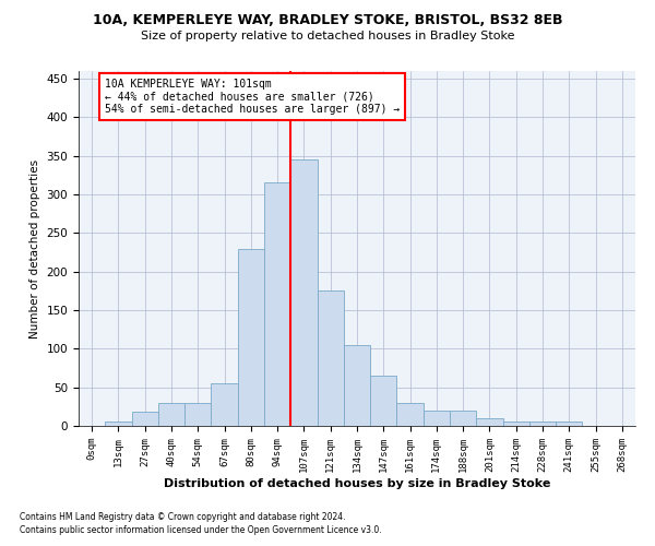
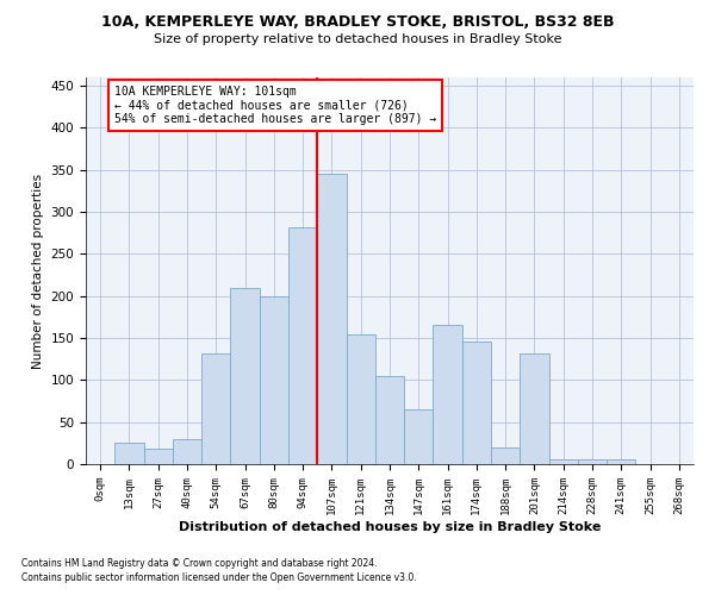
13sqm: 5 -> 26
54sqm: 30 -> 132
67sqm: 55 -> 210
80sqm: 230 -> 200
94sqm: 315 -> 282
121sqm: 175 -> 154
161sqm: 30 -> 166
174sqm: 20 -> 146
201sqm: 10 -> 132
